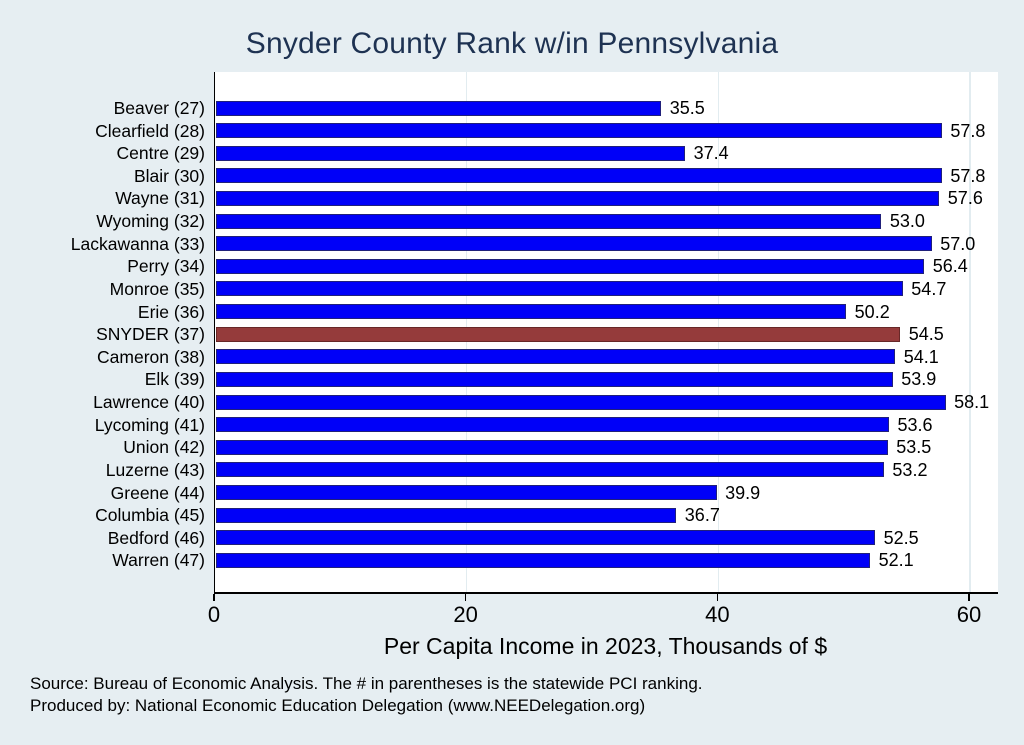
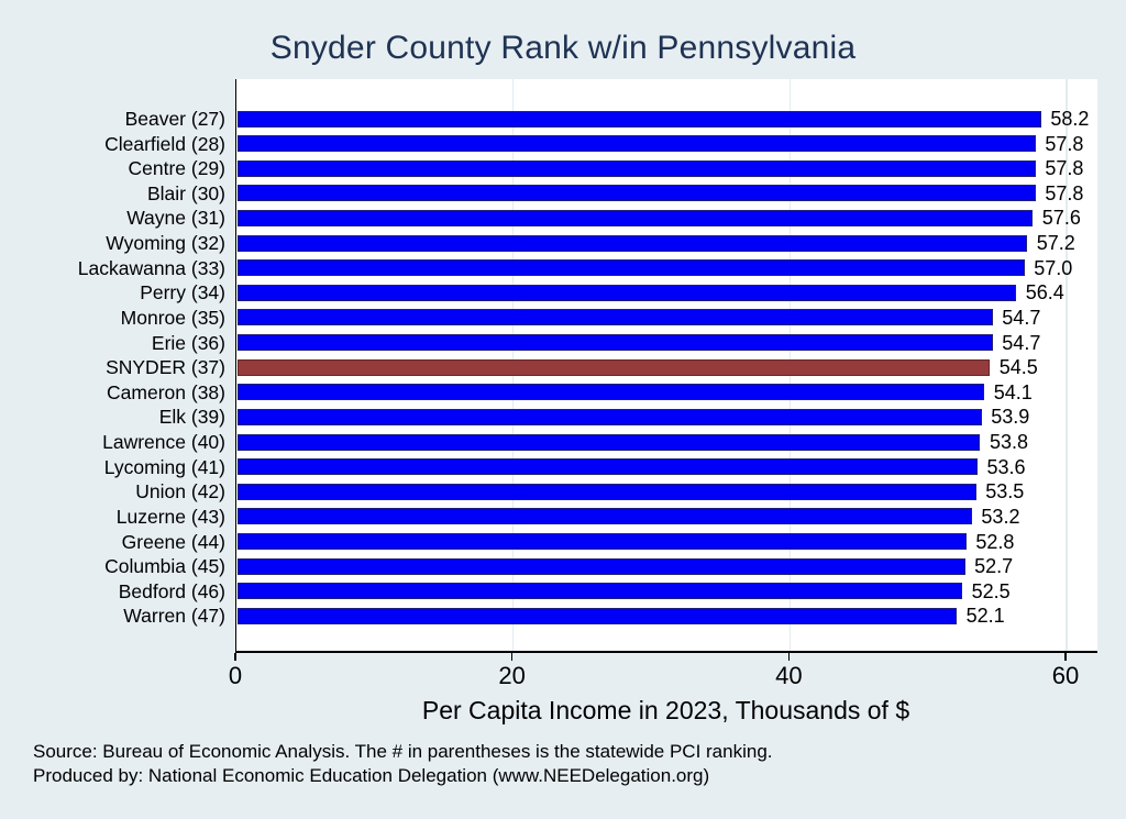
Beaver (27): 35.5 -> 58.2
Centre (29): 37.4 -> 57.8
Wyoming (32): 53.0 -> 57.2
Erie (36): 50.2 -> 54.7
Lawrence (40): 58.1 -> 53.8
Greene (44): 39.9 -> 52.8
Columbia (45): 36.7 -> 52.7
